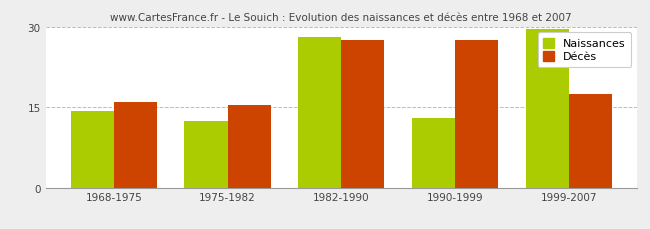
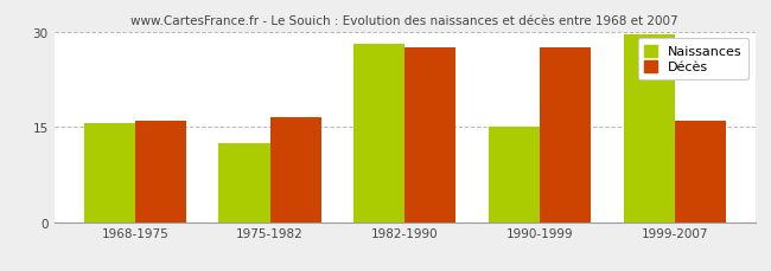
Naissances/1968-1975: 14.2 -> 15.5
Décès/1975-1982: 15.4 -> 16.5
Naissances/1990-1999: 13.0 -> 15.0
Décès/1999-2007: 17.4 -> 16.0
